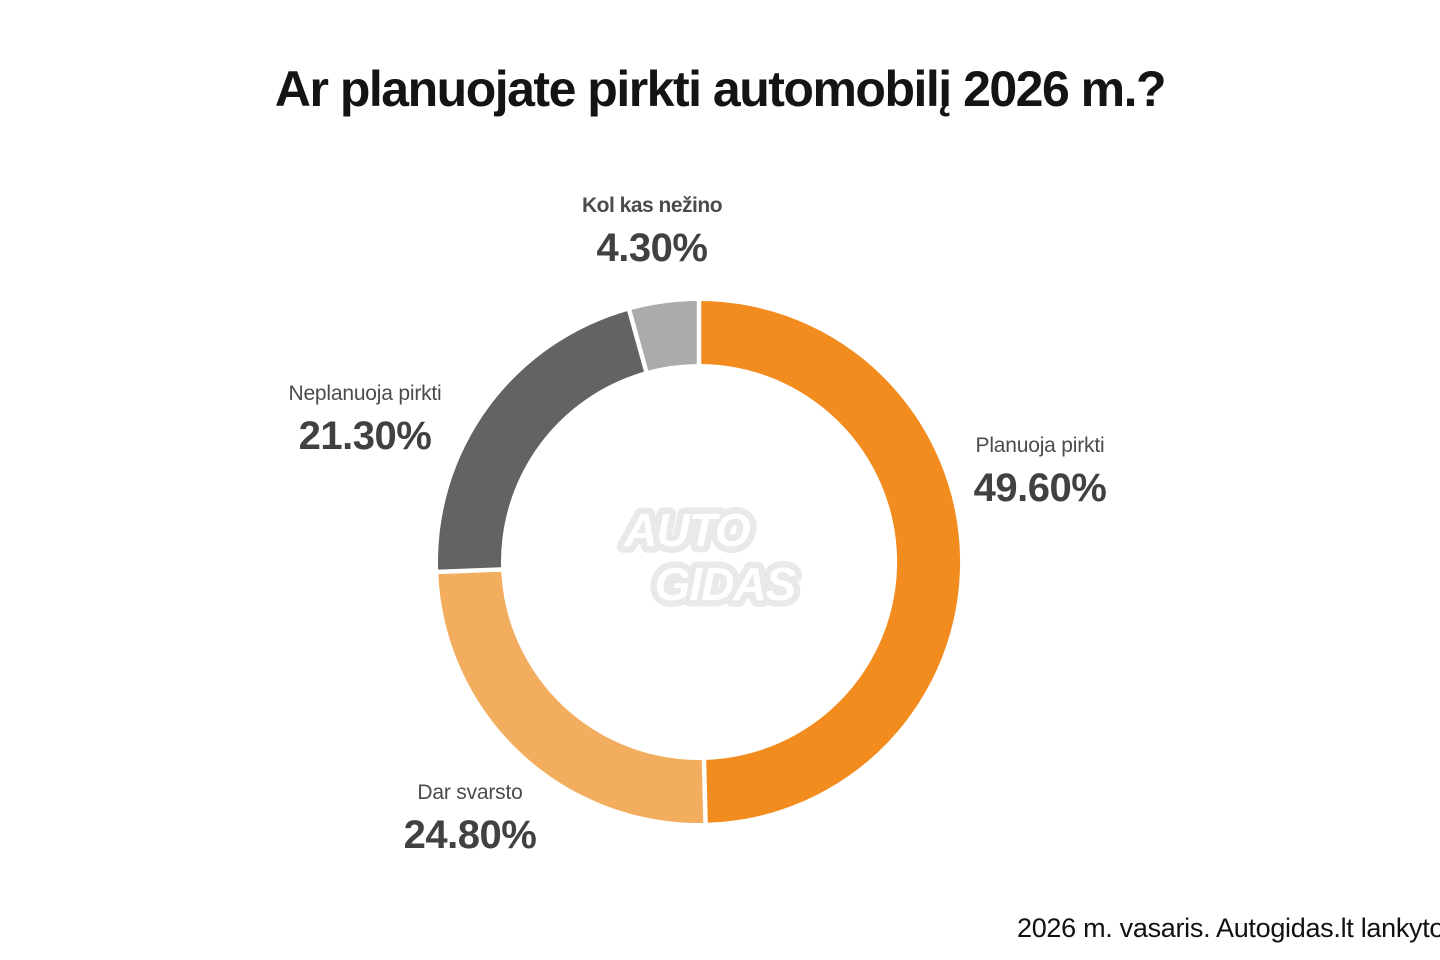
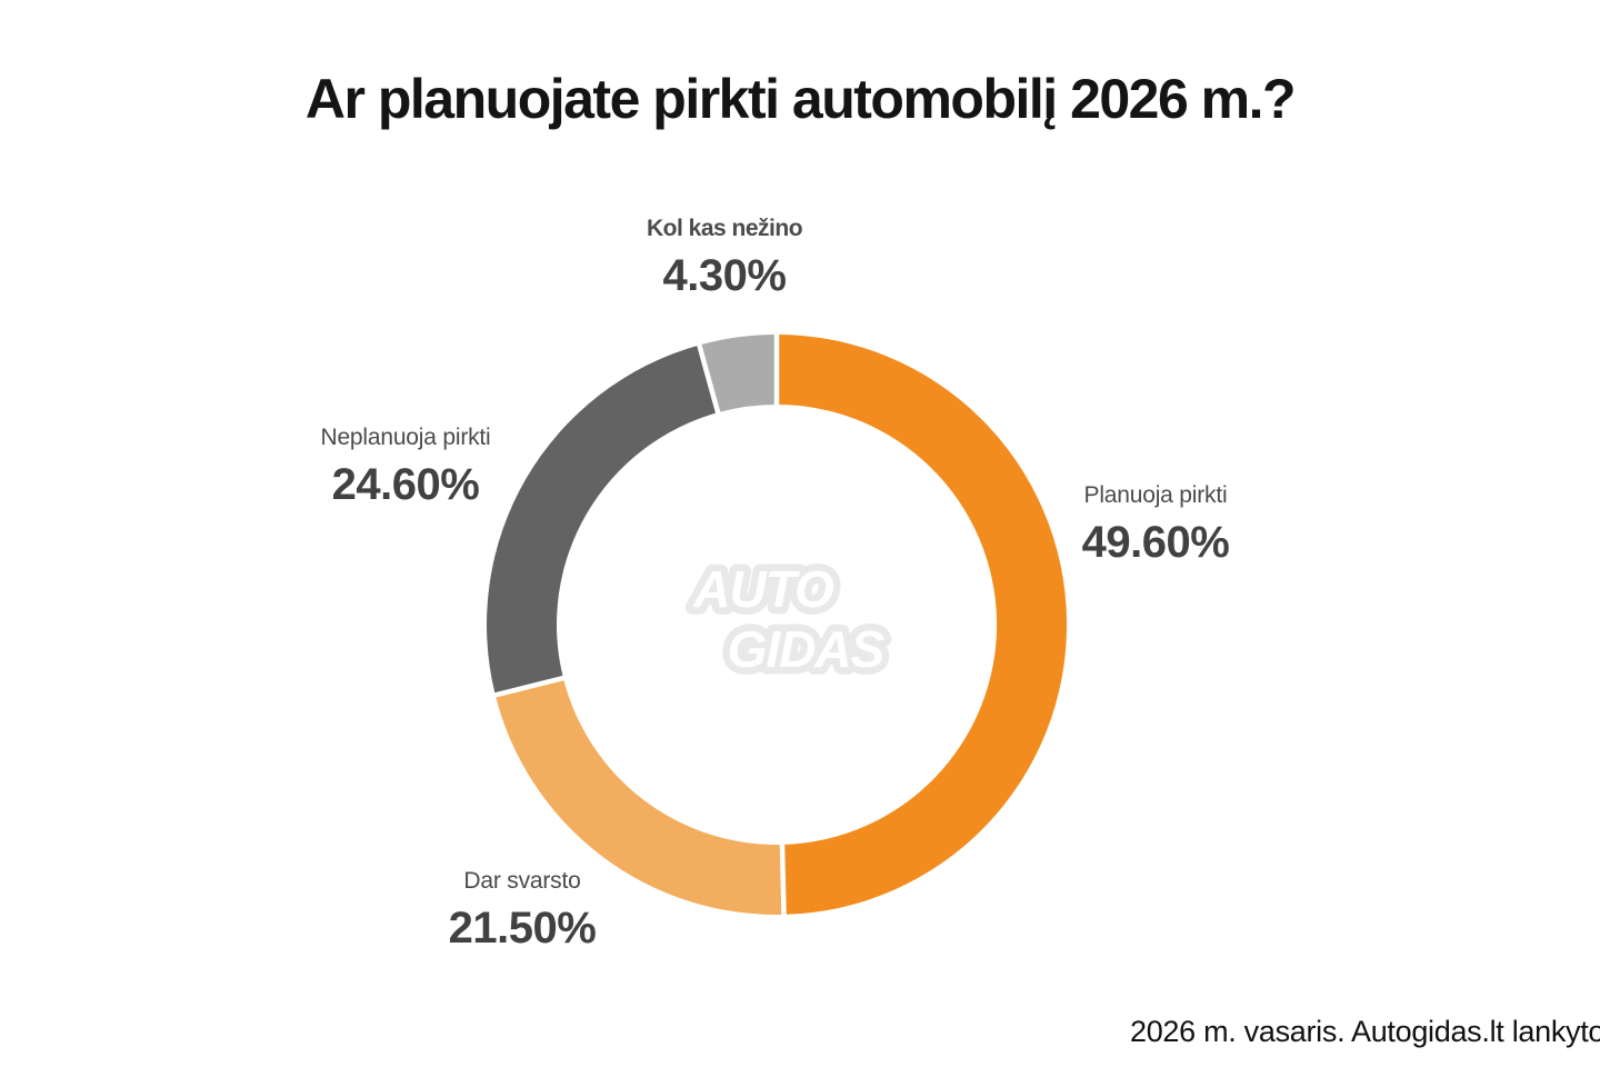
Dar svarsto: 24.80% -> 21.50%
Neplanuoja pirkti: 21.30% -> 24.60%
